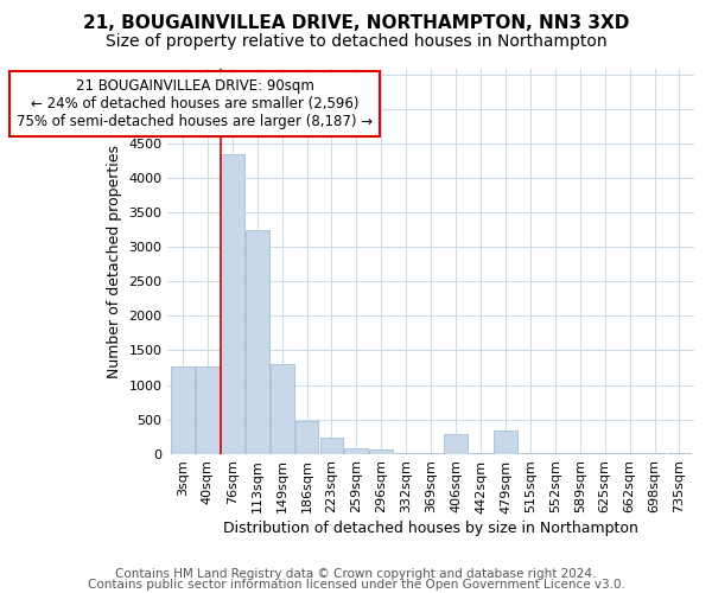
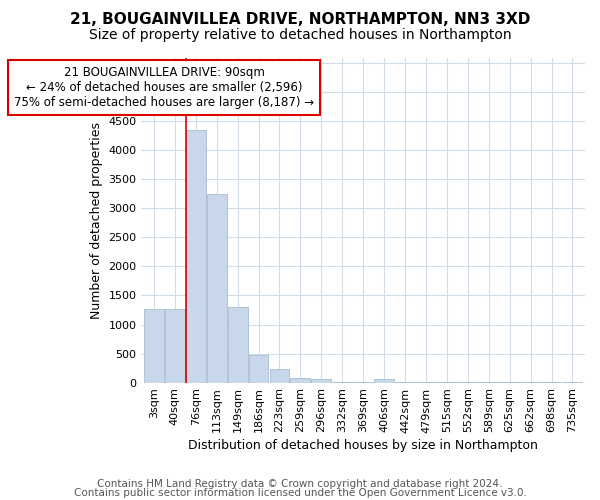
406sqm: 280 -> 60
479sqm: 340 -> 0
